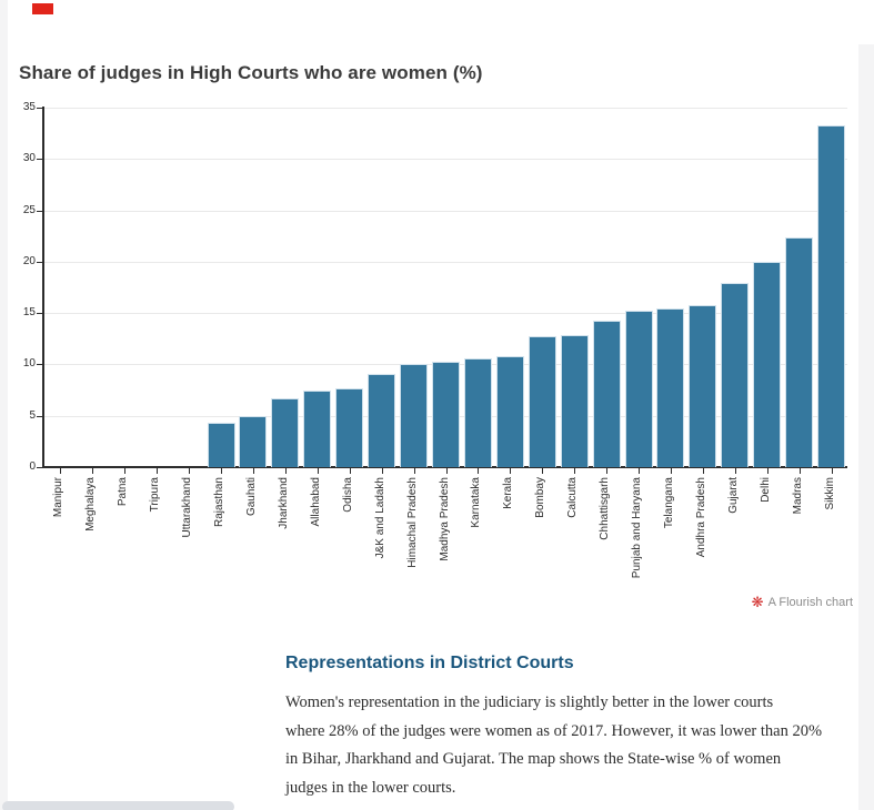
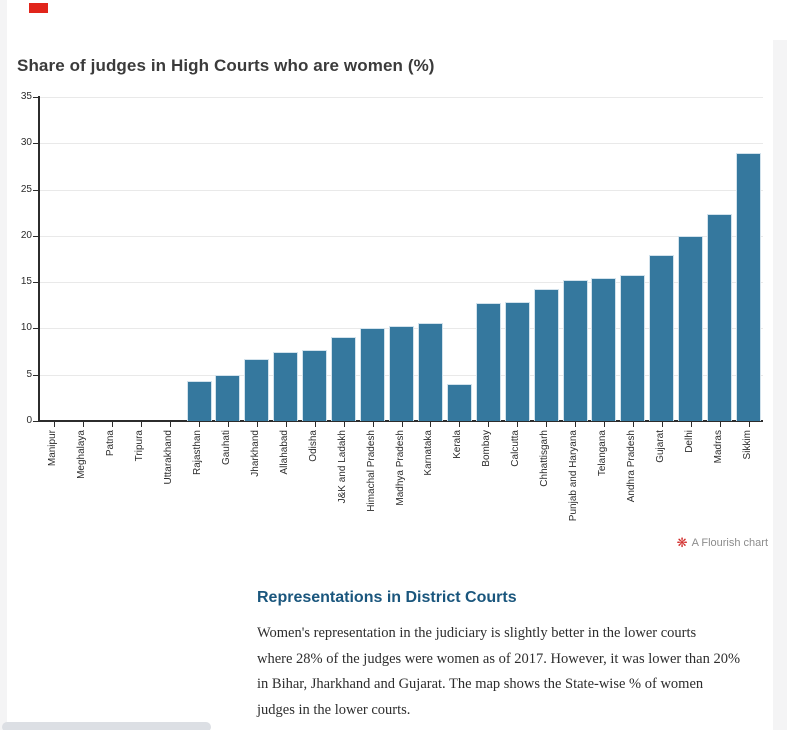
Kerala: 11 -> 4
Sikkim: 33 -> 29
